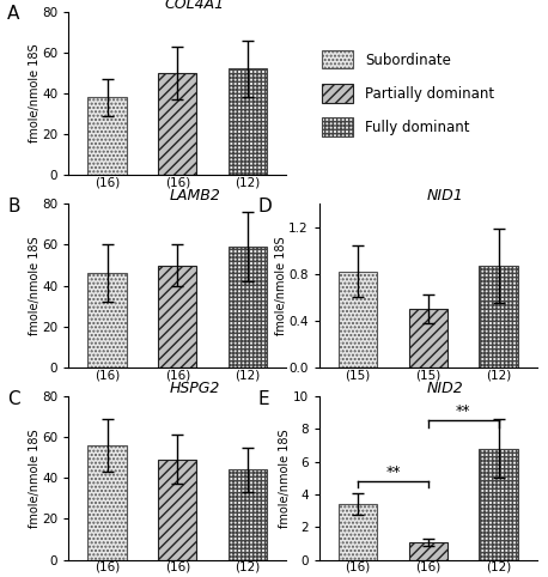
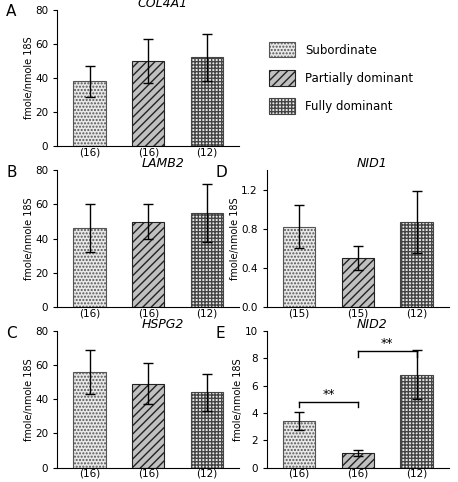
LAMB2/(12): 59 -> 55
